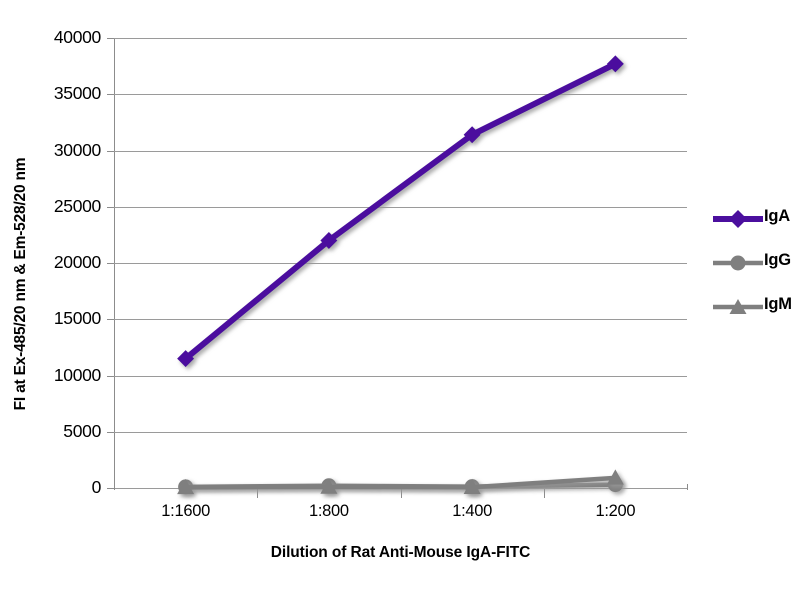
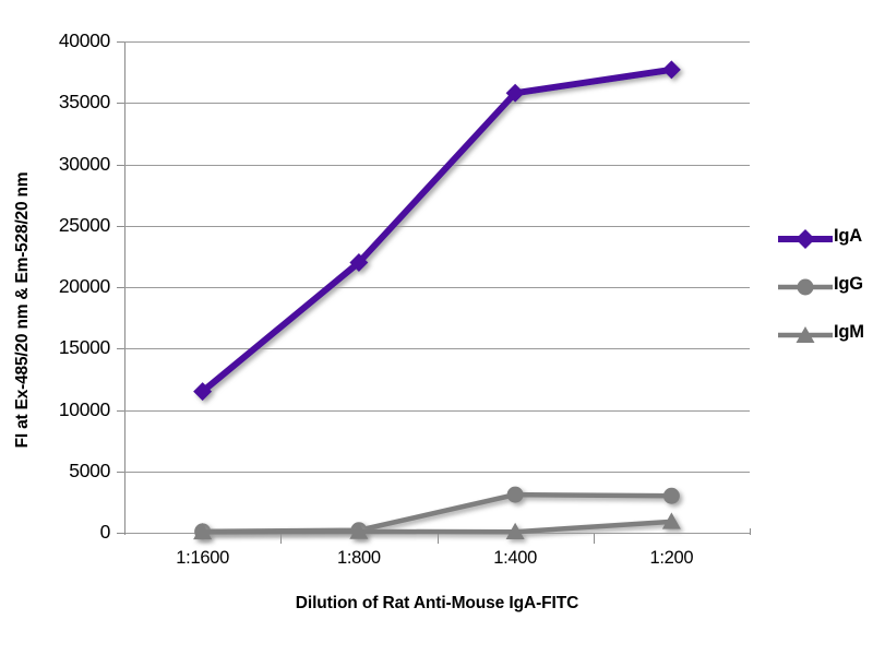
IgA/1:400: 31400 -> 35800
IgG/1:400: 100 -> 3100
IgG/1:200: 300 -> 3000
